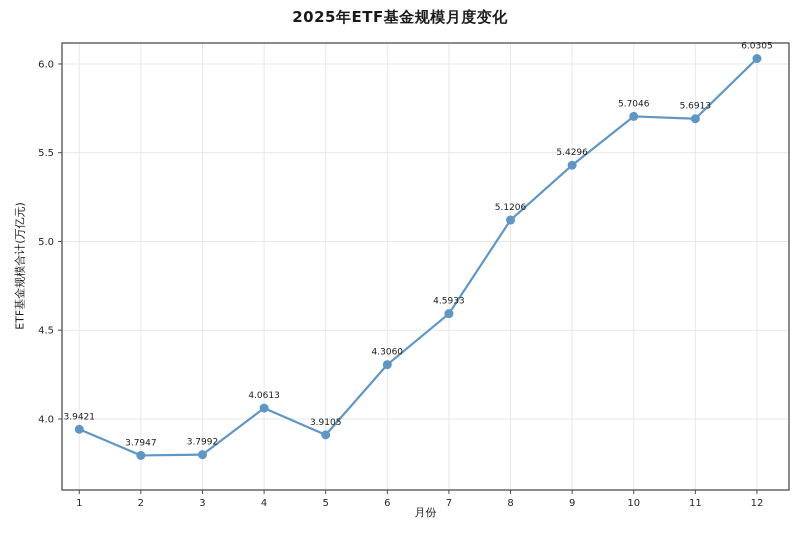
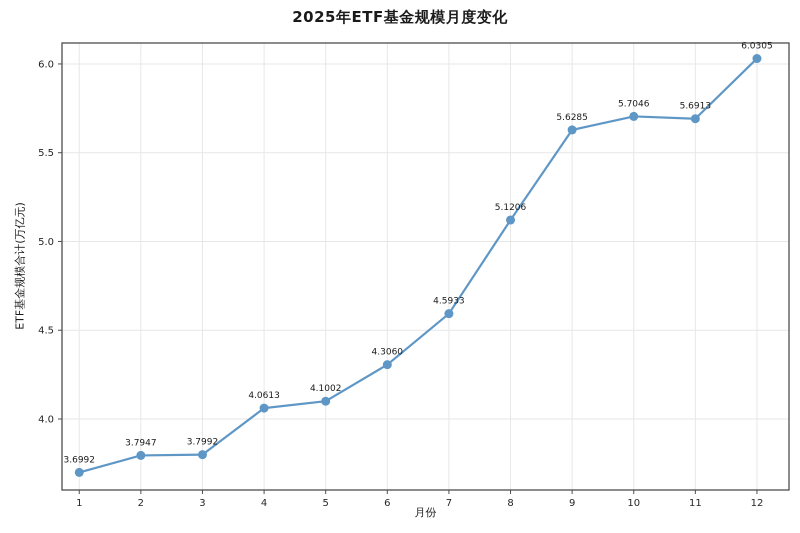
1: 3.9421 -> 3.6992
5: 3.9105 -> 4.1002
9: 5.4296 -> 5.6285
